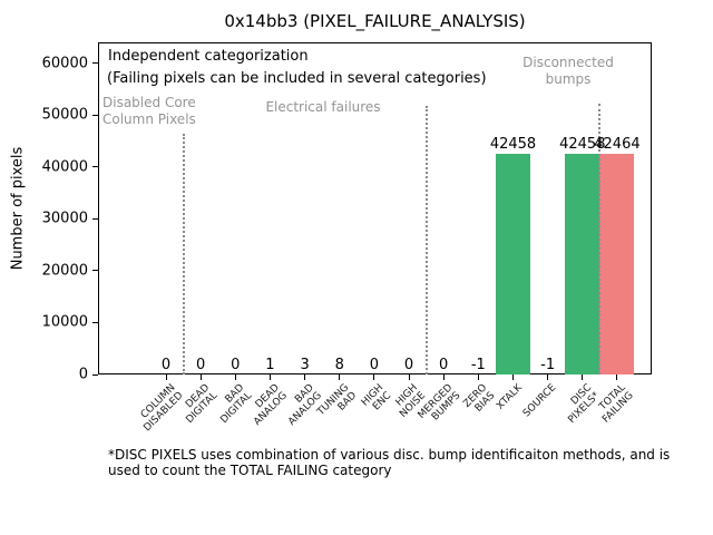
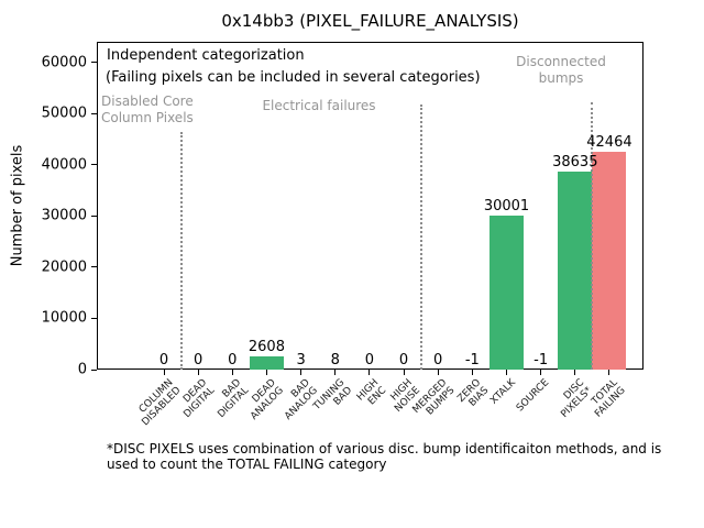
DEAD ANALOG: 1 -> 2608
XTALK: 42458 -> 30001
DISC PIXELS*: 42458 -> 38635
